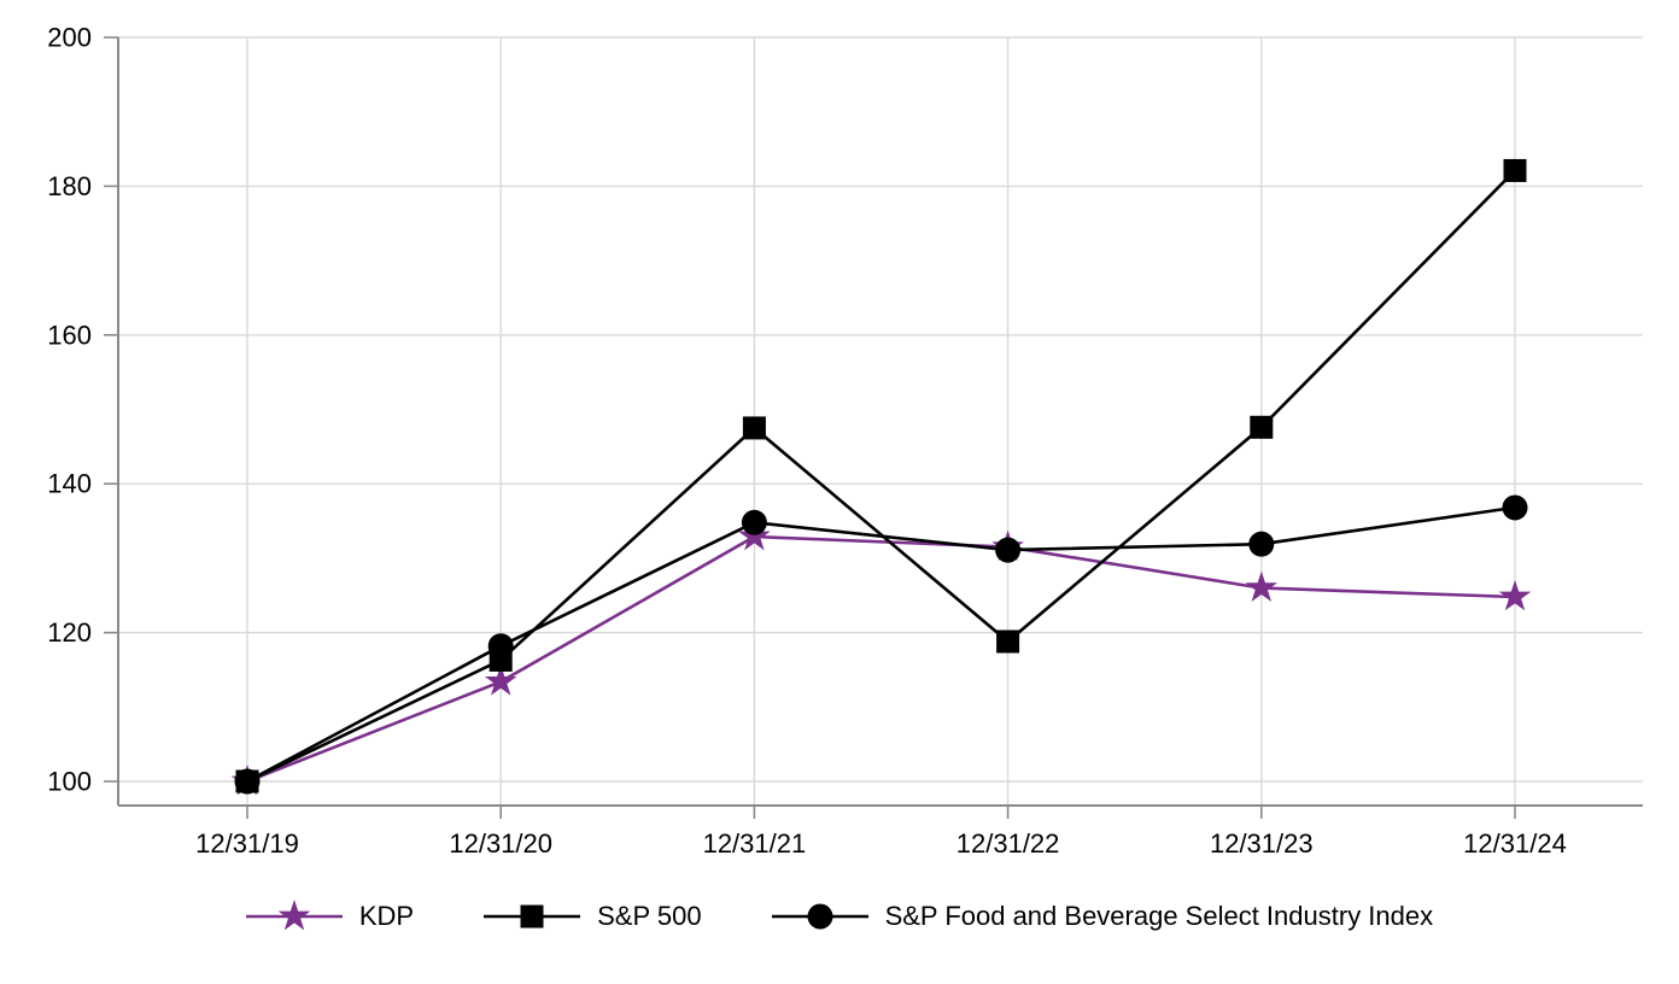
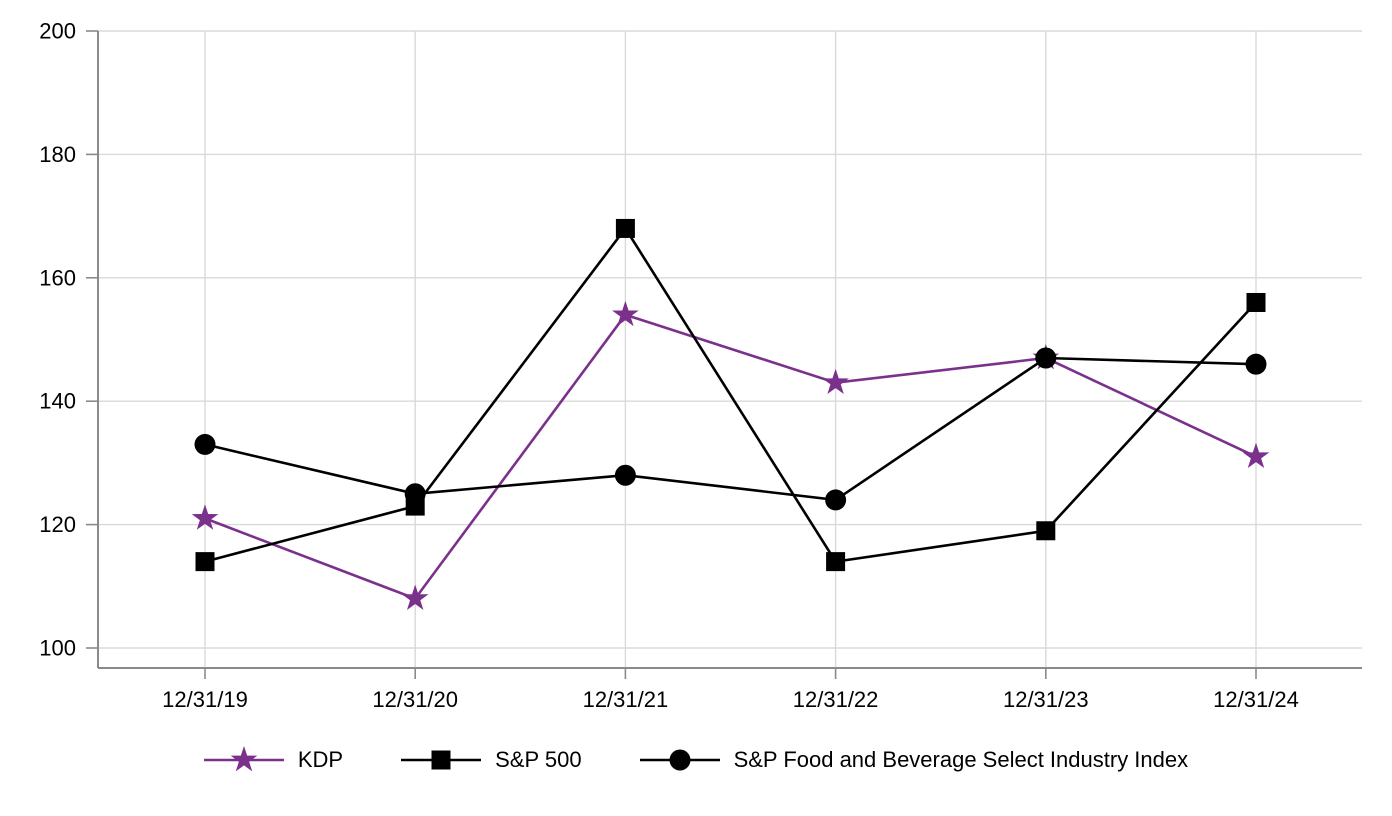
KDP/12/31/19: 100 -> 121
S&P 500/12/31/19: 100 -> 114
S&P Food and Beverage Select Industry Index/12/31/19: 100 -> 133
KDP/12/31/20: 113 -> 108
S&P 500/12/31/20: 116 -> 123
S&P Food and Beverage Select Industry Index/12/31/20: 118 -> 125
KDP/12/31/21: 133 -> 154
S&P 500/12/31/21: 148 -> 168
S&P Food and Beverage Select Industry Index/12/31/21: 135 -> 128
KDP/12/31/22: 132 -> 143
S&P 500/12/31/22: 119 -> 114
S&P Food and Beverage Select Industry Index/12/31/22: 131 -> 124
KDP/12/31/23: 126 -> 147
S&P 500/12/31/23: 148 -> 119
S&P Food and Beverage Select Industry Index/12/31/23: 132 -> 147
KDP/12/31/24: 125 -> 131
S&P 500/12/31/24: 182 -> 156
S&P Food and Beverage Select Industry Index/12/31/24: 137 -> 146
